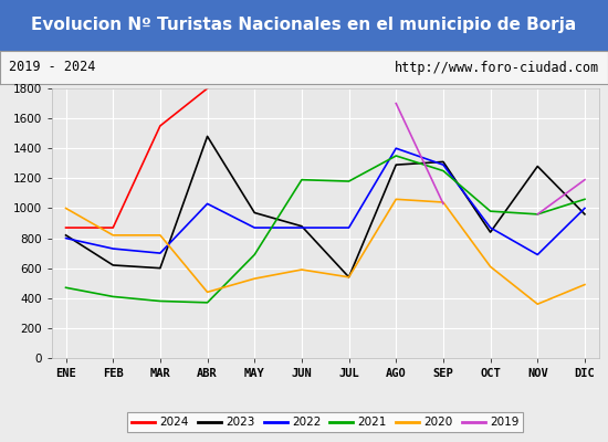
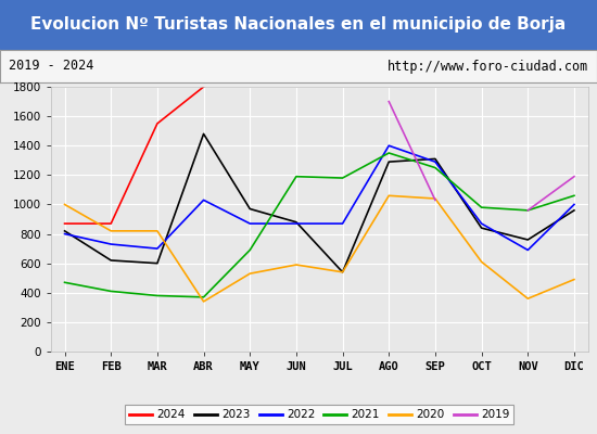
2020/ABR: 440 -> 340
2023/NOV: 1280 -> 760
